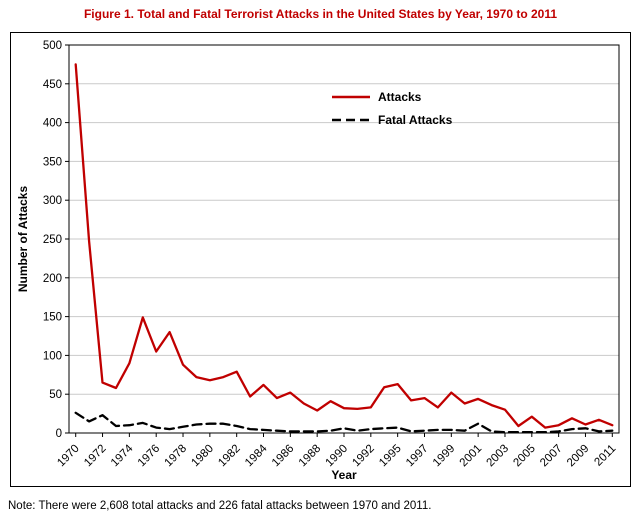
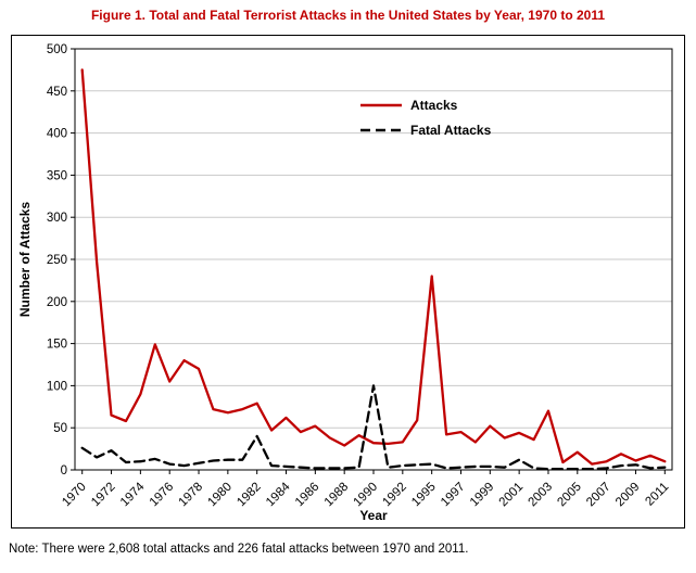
Attacks/1978: 90 -> 120
Fatal Attacks/1982: 10 -> 40
Fatal Attacks/1990: 10 -> 100
Attacks/1995: 60 -> 230
Attacks/2003: 30 -> 70
